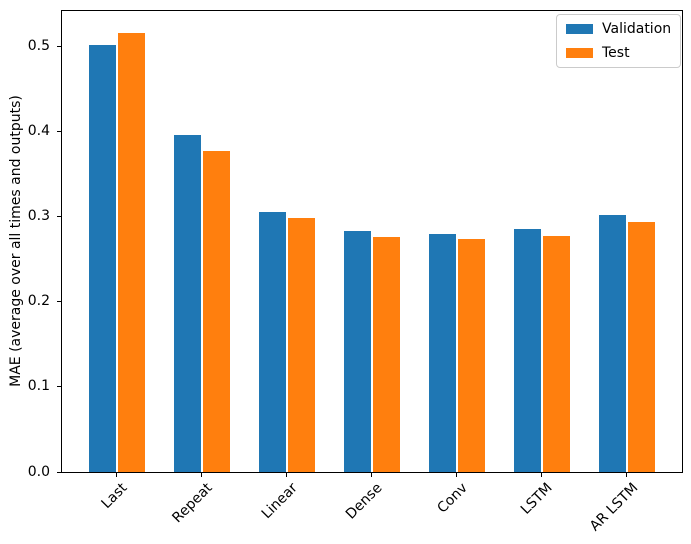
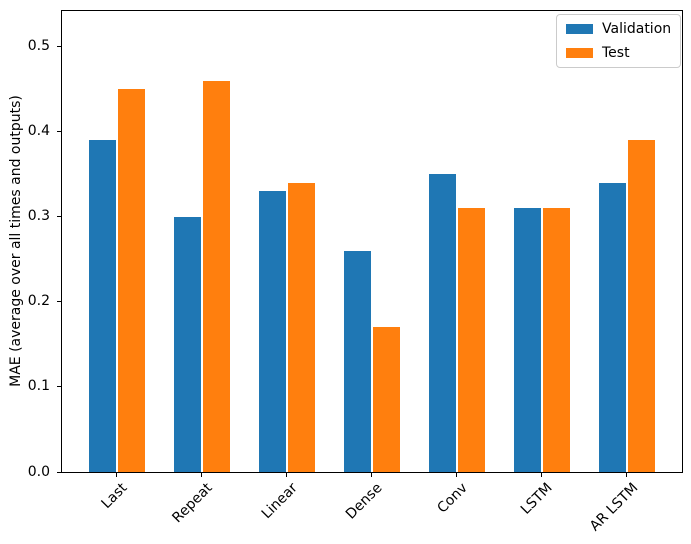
Validation/Last: 0.50 -> 0.39
Test/Last: 0.52 -> 0.45
Validation/Repeat: 0.40 -> 0.30
Test/Repeat: 0.38 -> 0.46
Validation/Linear: 0.31 -> 0.33
Test/Linear: 0.30 -> 0.34
Validation/Dense: 0.28 -> 0.26
Test/Dense: 0.28 -> 0.17
Validation/Conv: 0.28 -> 0.35
Test/Conv: 0.27 -> 0.31
Validation/LSTM: 0.29 -> 0.31
Test/LSTM: 0.28 -> 0.31
Validation/AR LSTM: 0.30 -> 0.34
Test/AR LSTM: 0.29 -> 0.39
